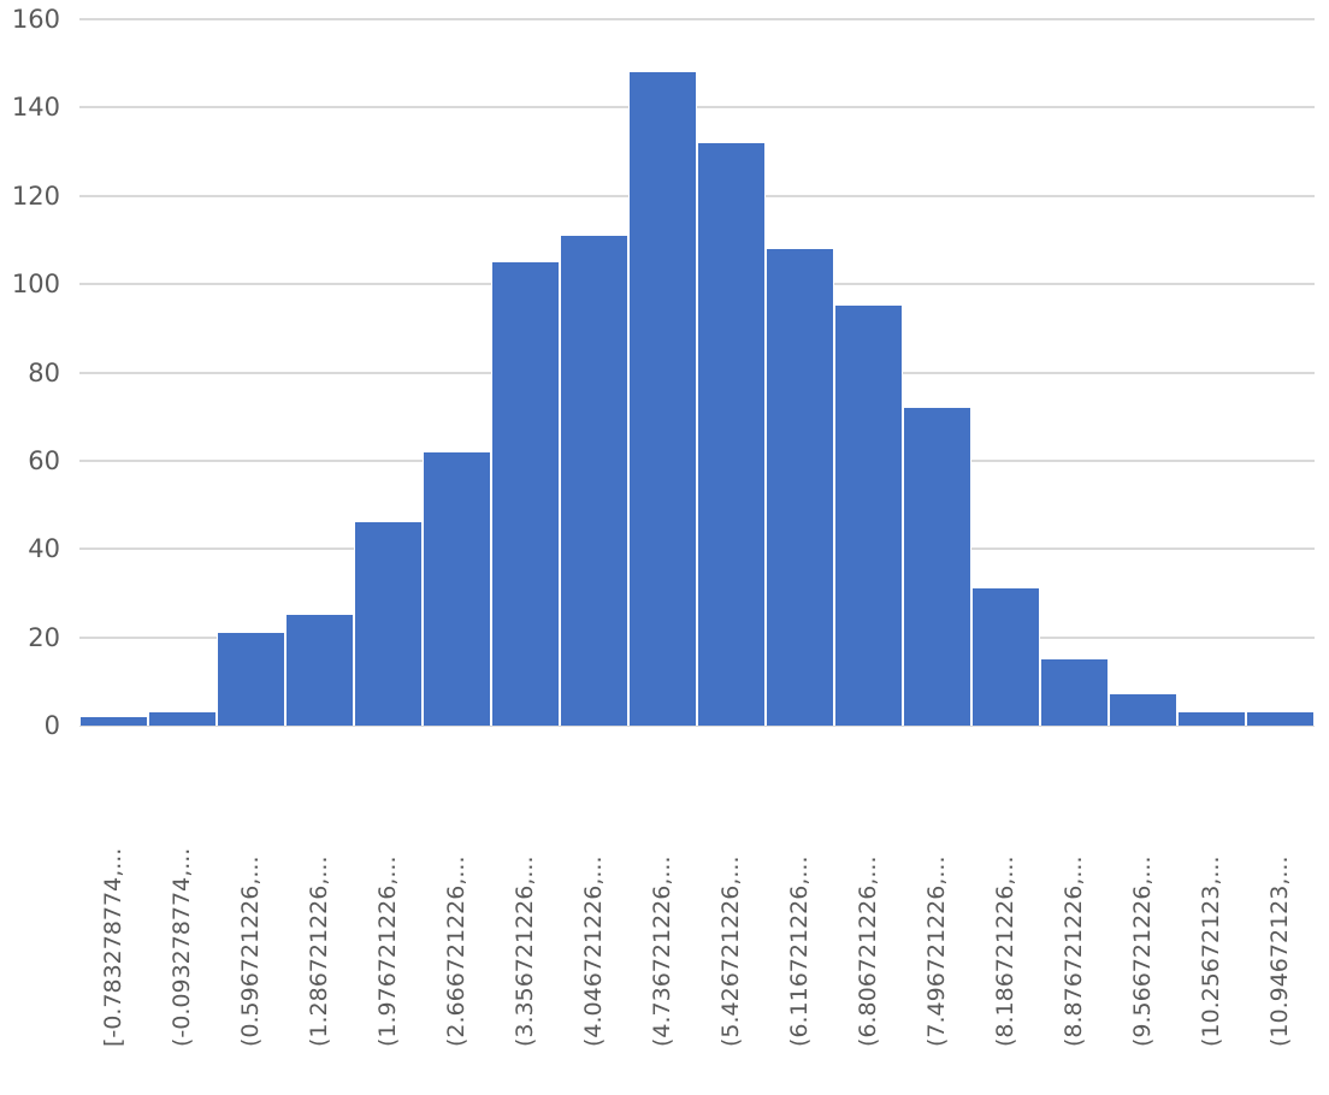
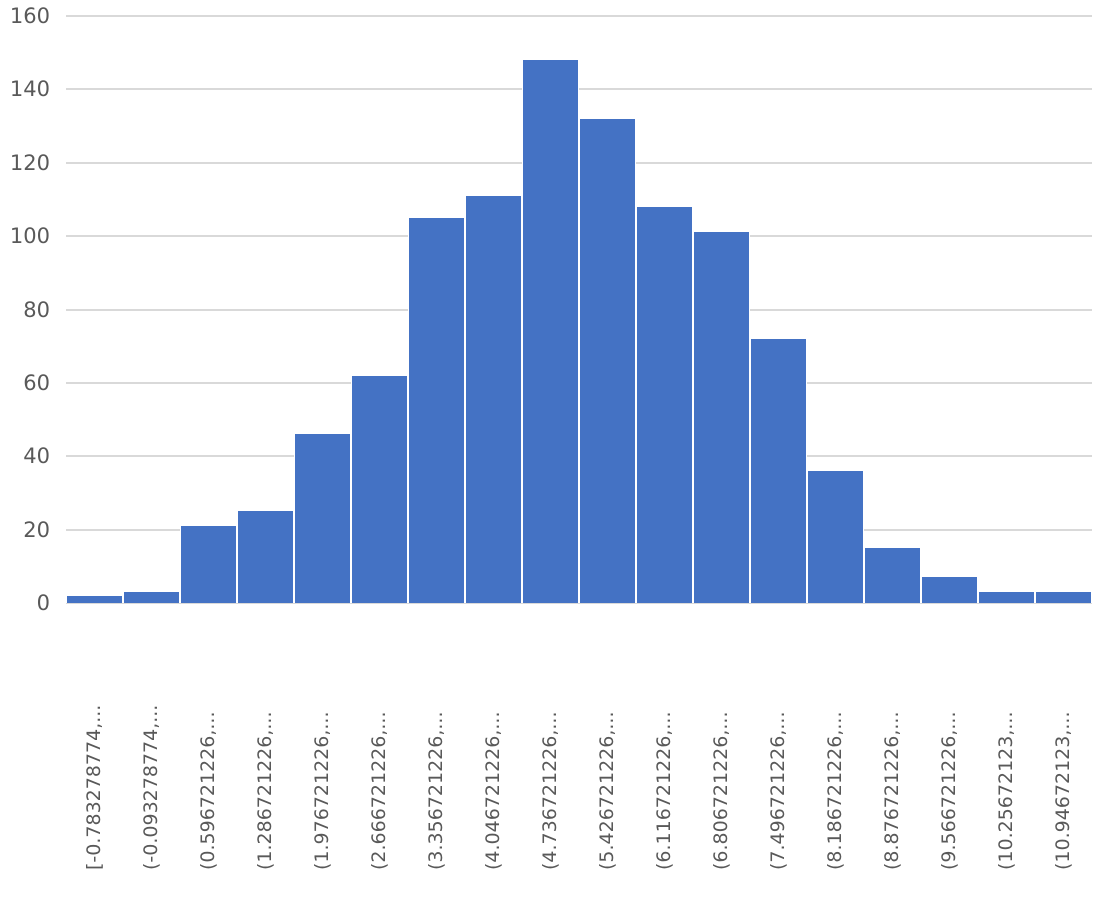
(6.806721226,...: 95 -> 101
(8.186721226,...: 31 -> 36
